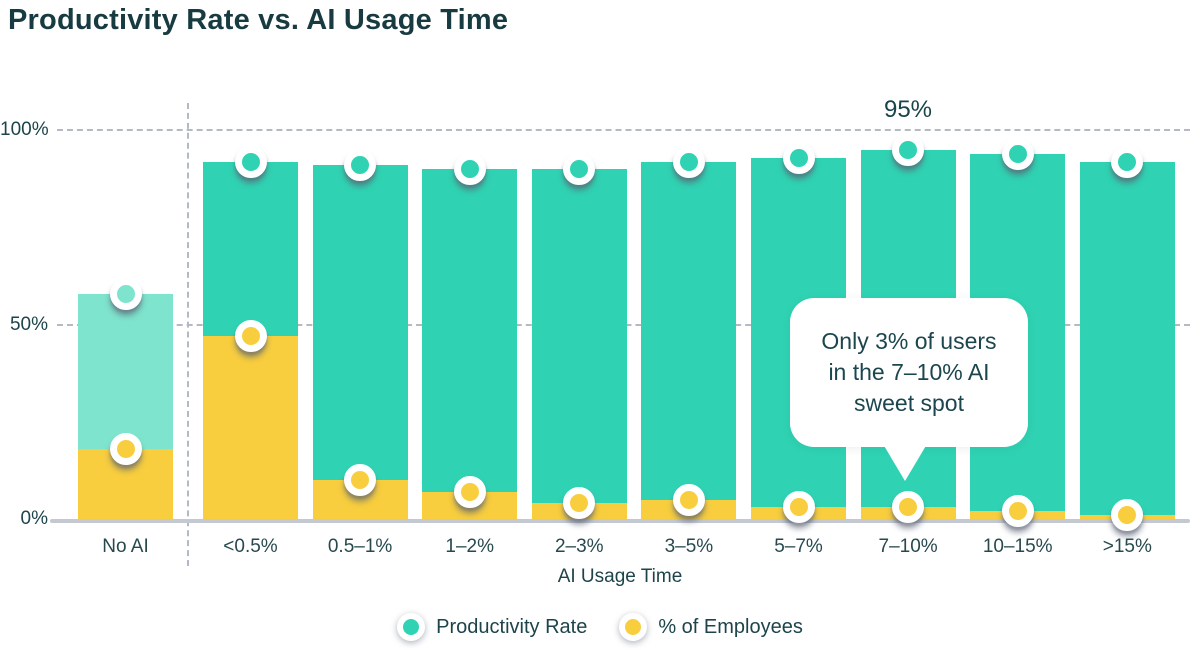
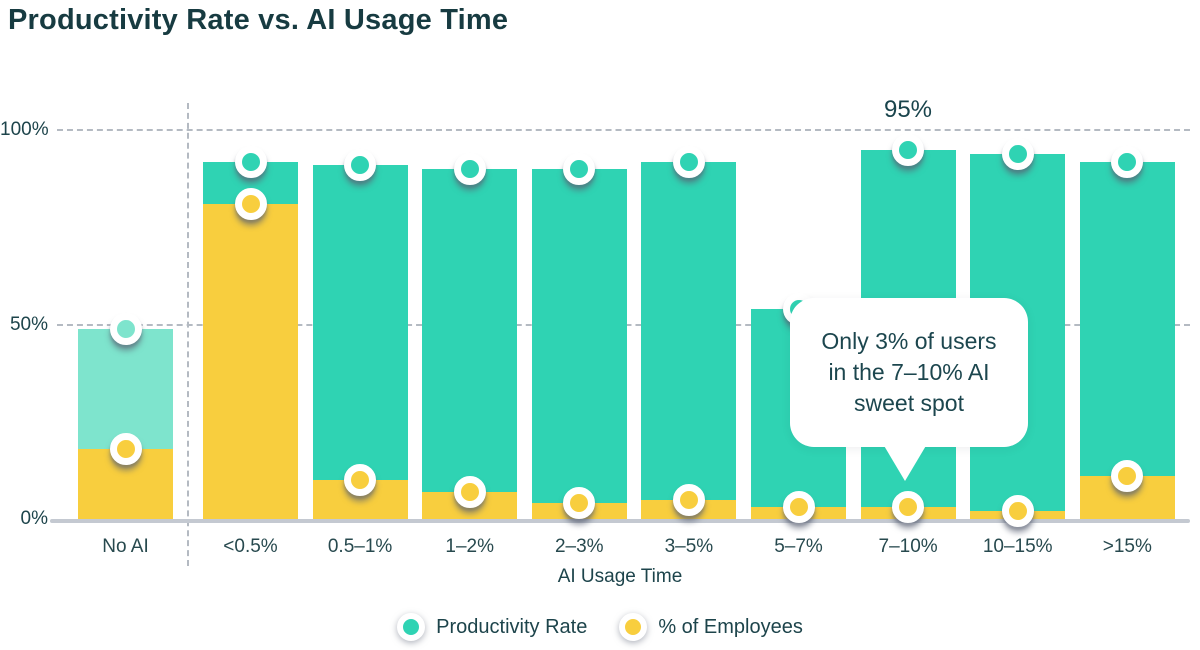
Productivity Rate/No AI: 58% -> 49%
% of Employees/<0.5%: 47% -> 81%
Productivity Rate/5–7%: 93% -> 54%
% of Employees/>15%: 1% -> 11%
